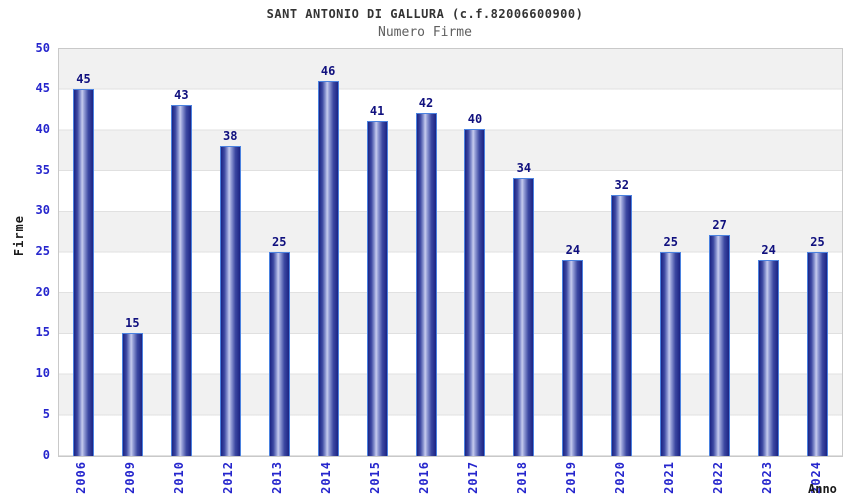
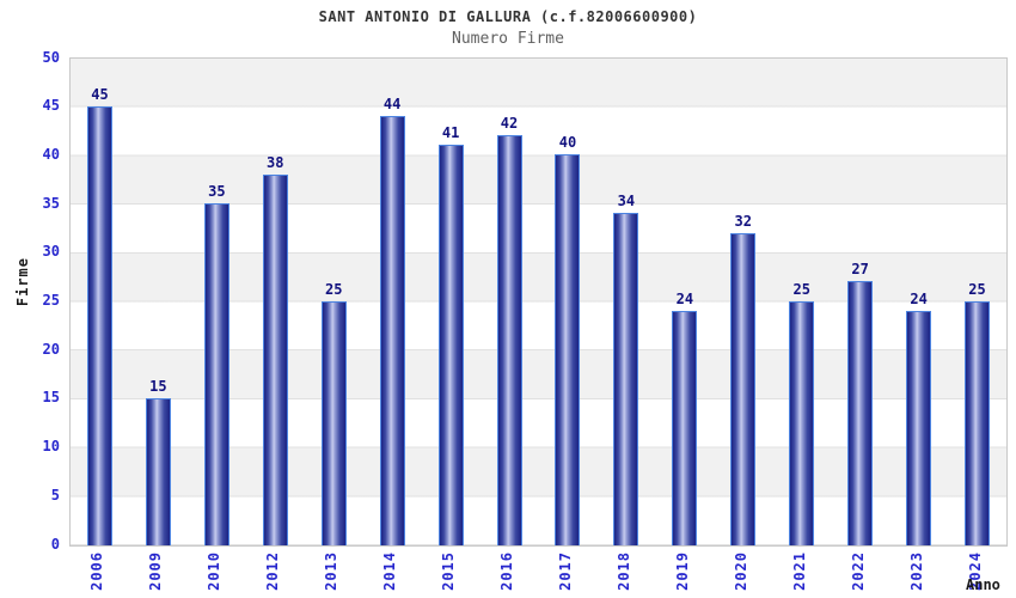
2010: 43 -> 35
2014: 46 -> 44
